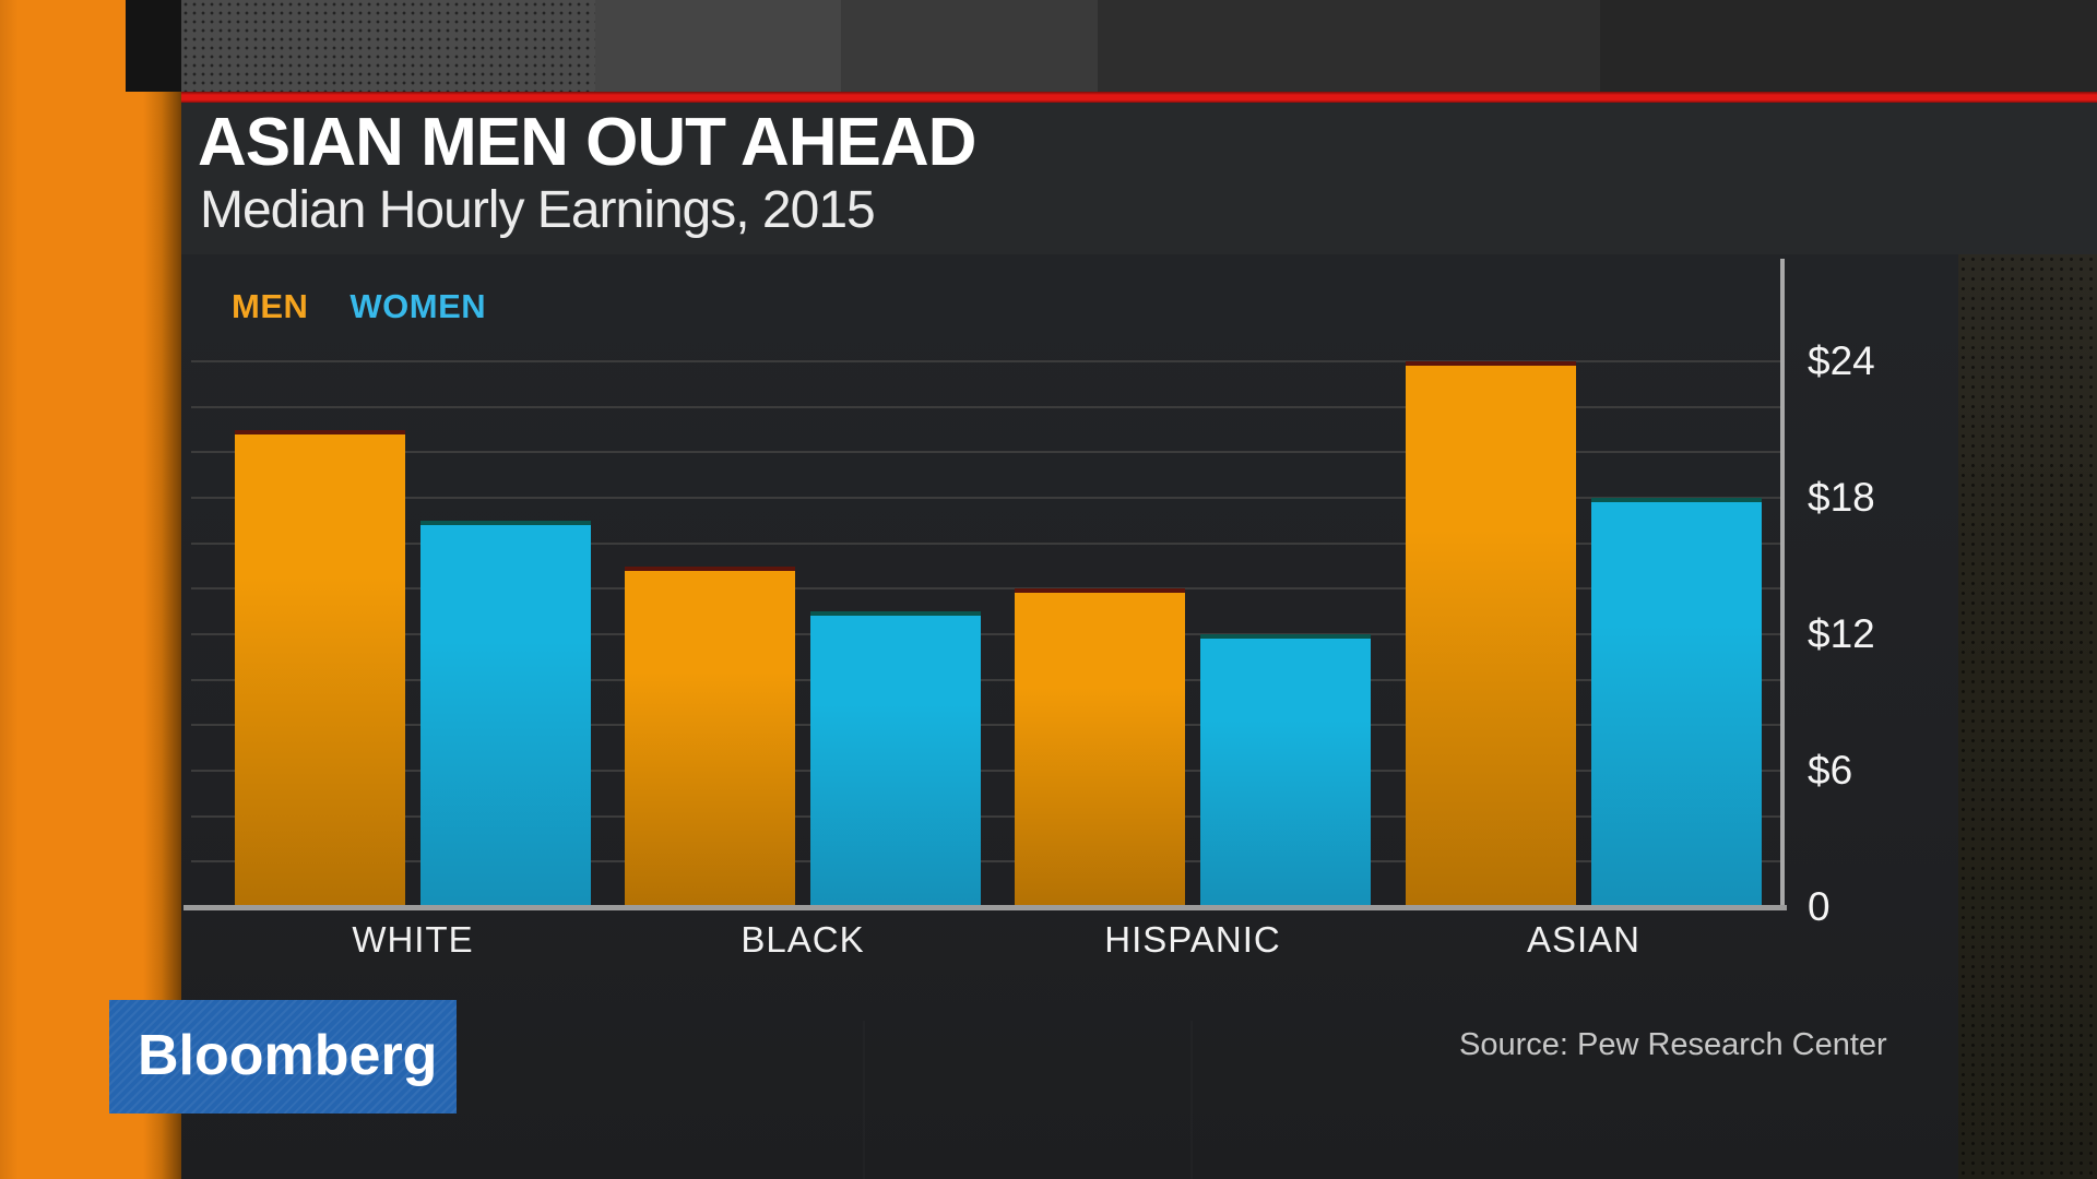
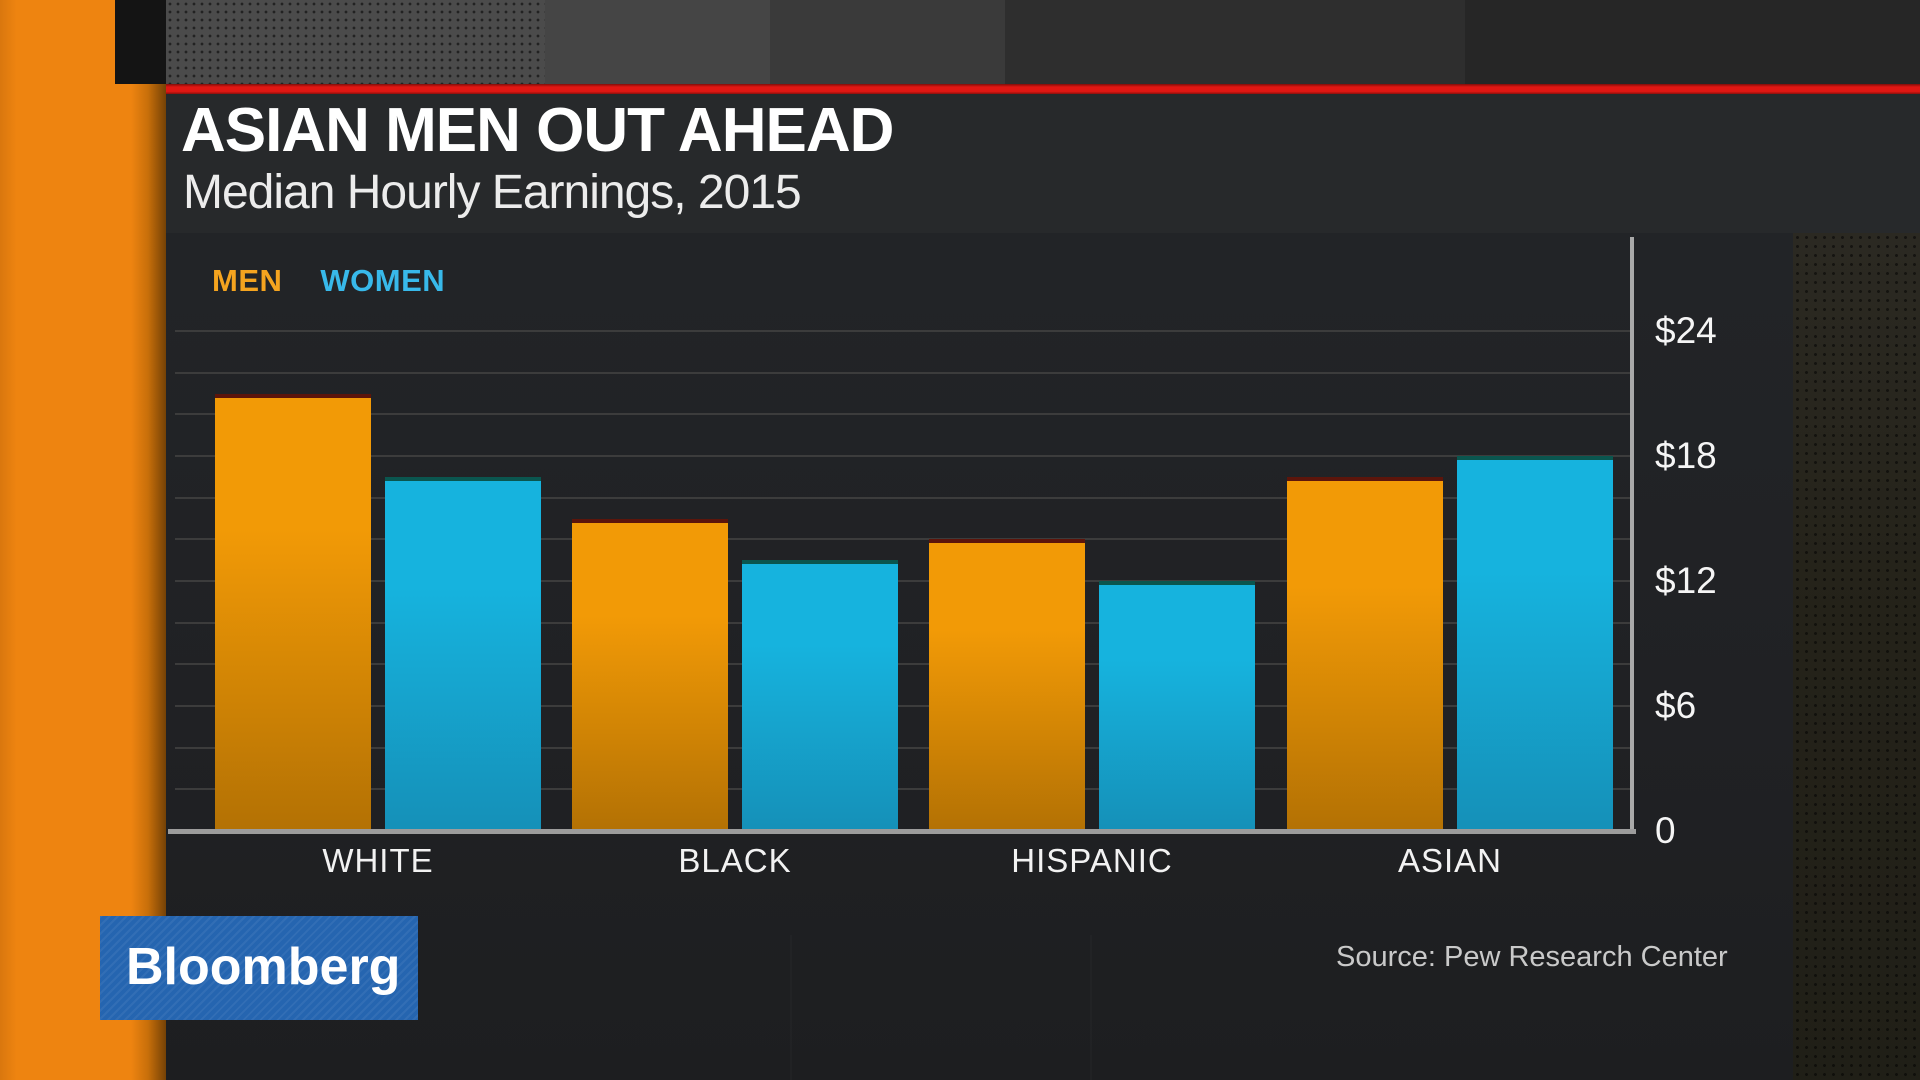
MEN/ASIAN: $24 -> $17
